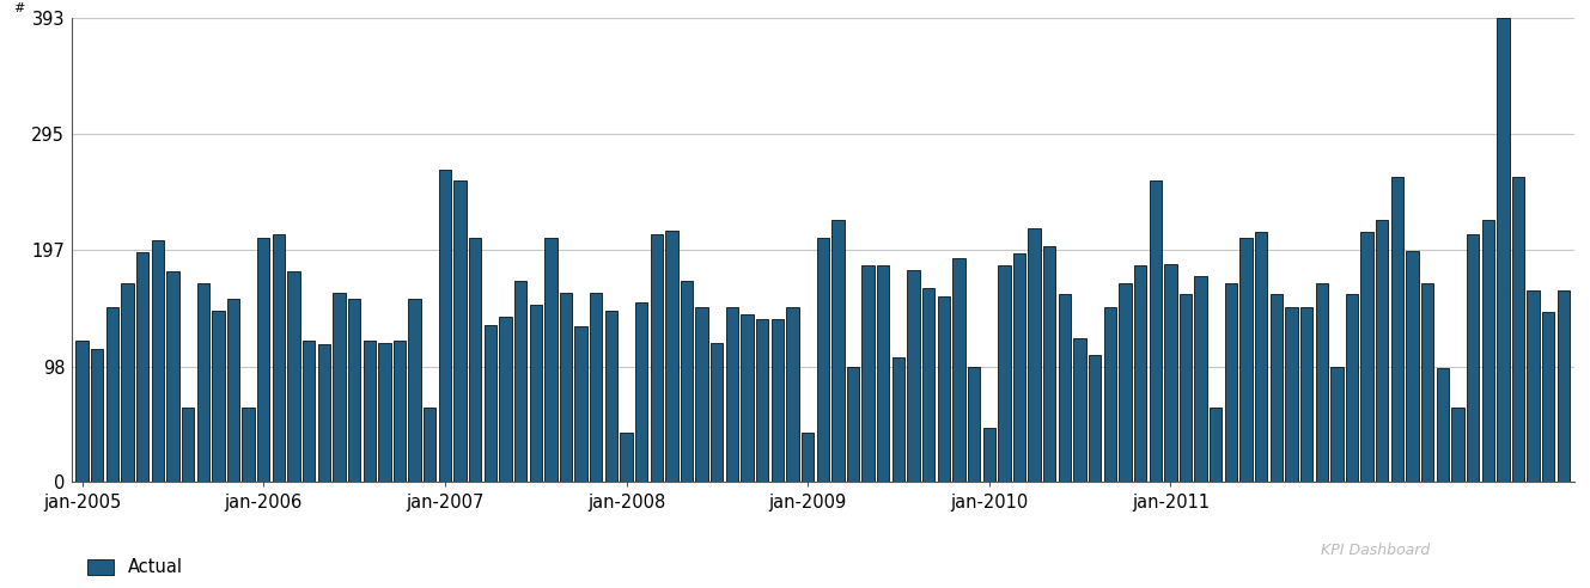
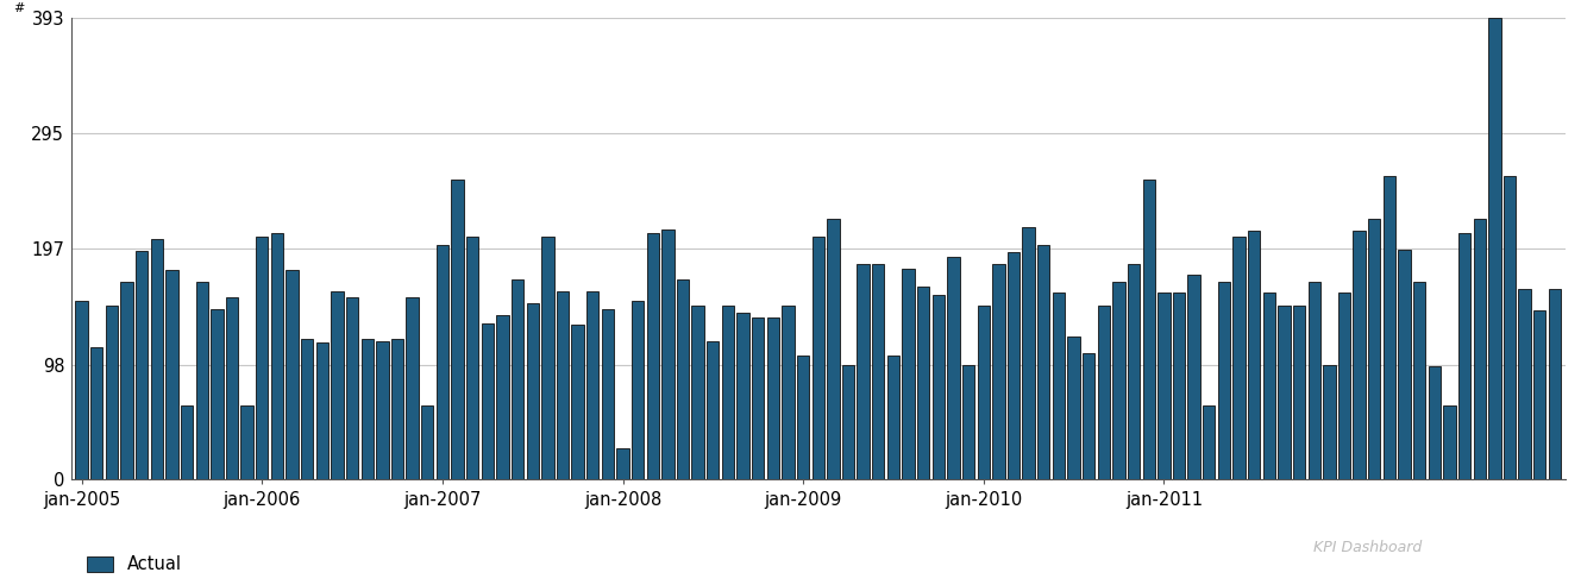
jan-2005: 120 -> 152
jan-2007: 264 -> 200
jan-2008: 42 -> 27
jan-2009: 42 -> 106
jan-2010: 46 -> 148
jan-2011: 184 -> 159
